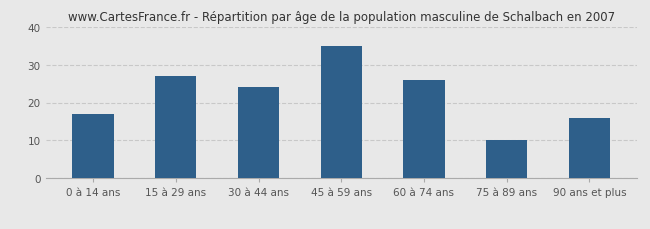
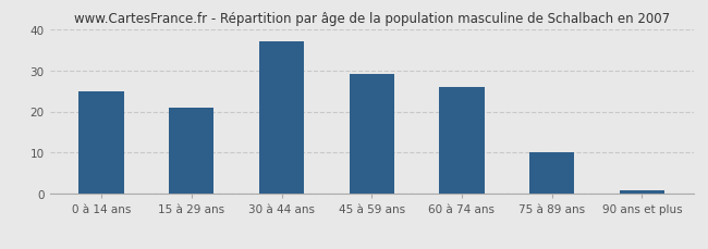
0 à 14 ans: 17 -> 25
15 à 29 ans: 27 -> 21
30 à 44 ans: 24 -> 37
45 à 59 ans: 35 -> 29
90 ans et plus: 16 -> 1
